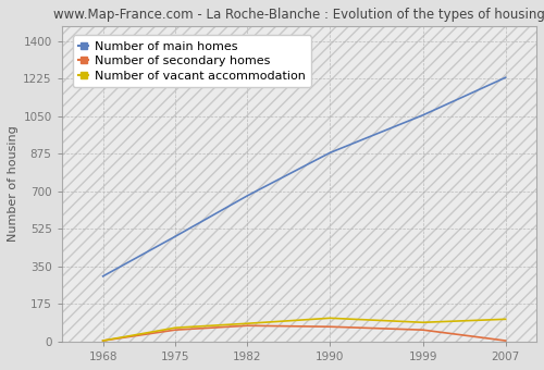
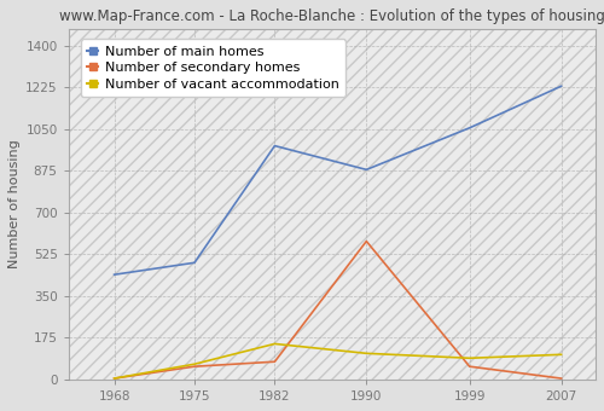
Number of main homes/1968: 300 -> 440
Number of main homes/1982: 680 -> 980
Number of vacant accommodation/1982: 80 -> 150
Number of secondary homes/1990: 70 -> 580
